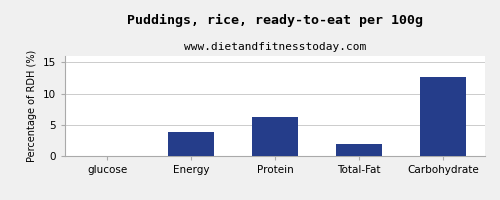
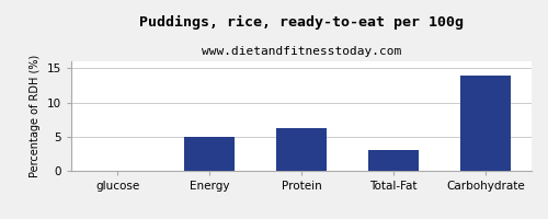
Energy: 3.8 -> 5.0
Total-Fat: 2.0 -> 3.1
Carbohydrate: 12.6 -> 14.0
